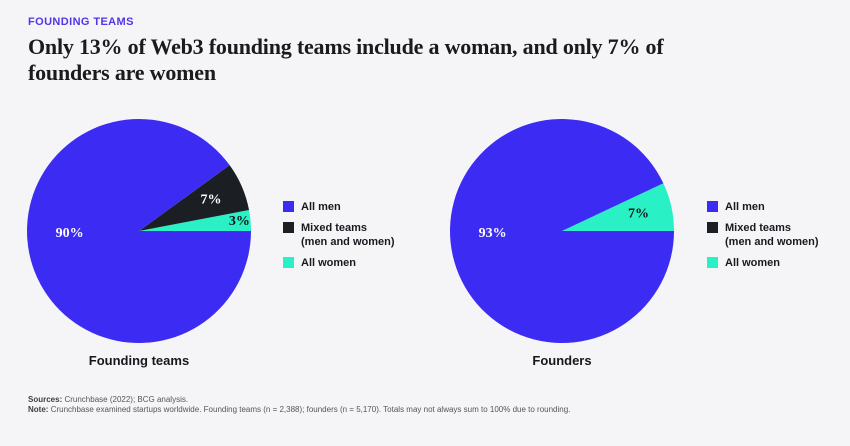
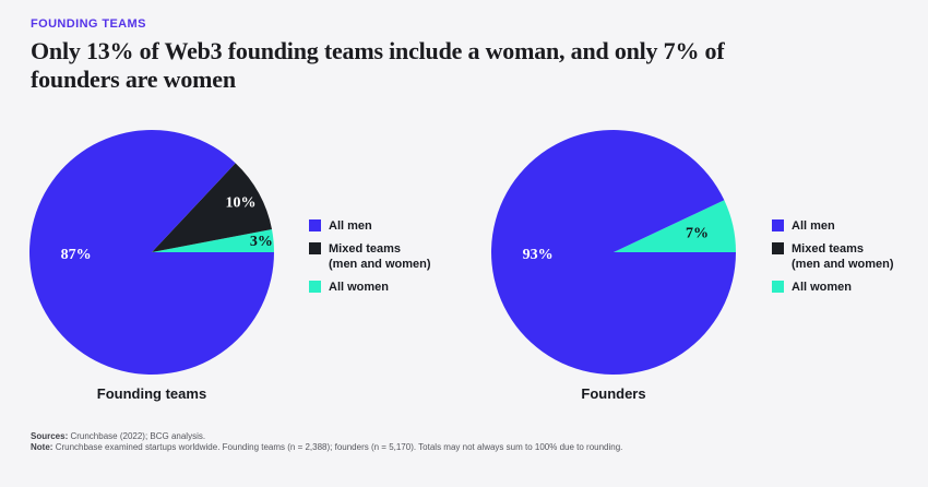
Founding teams/All men: 90% -> 87%
Founding teams/Mixed teams (men and women): 7% -> 10%
